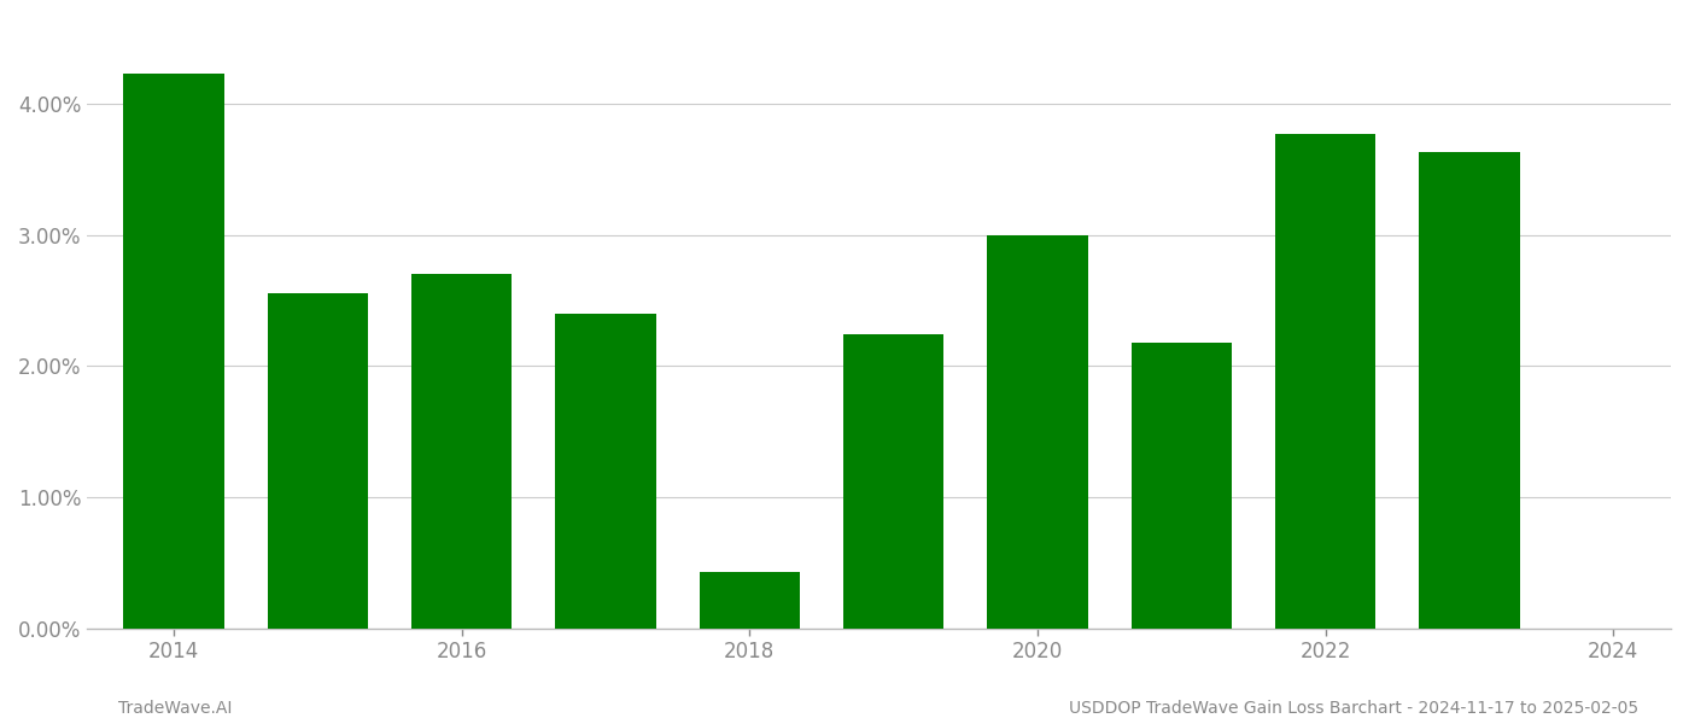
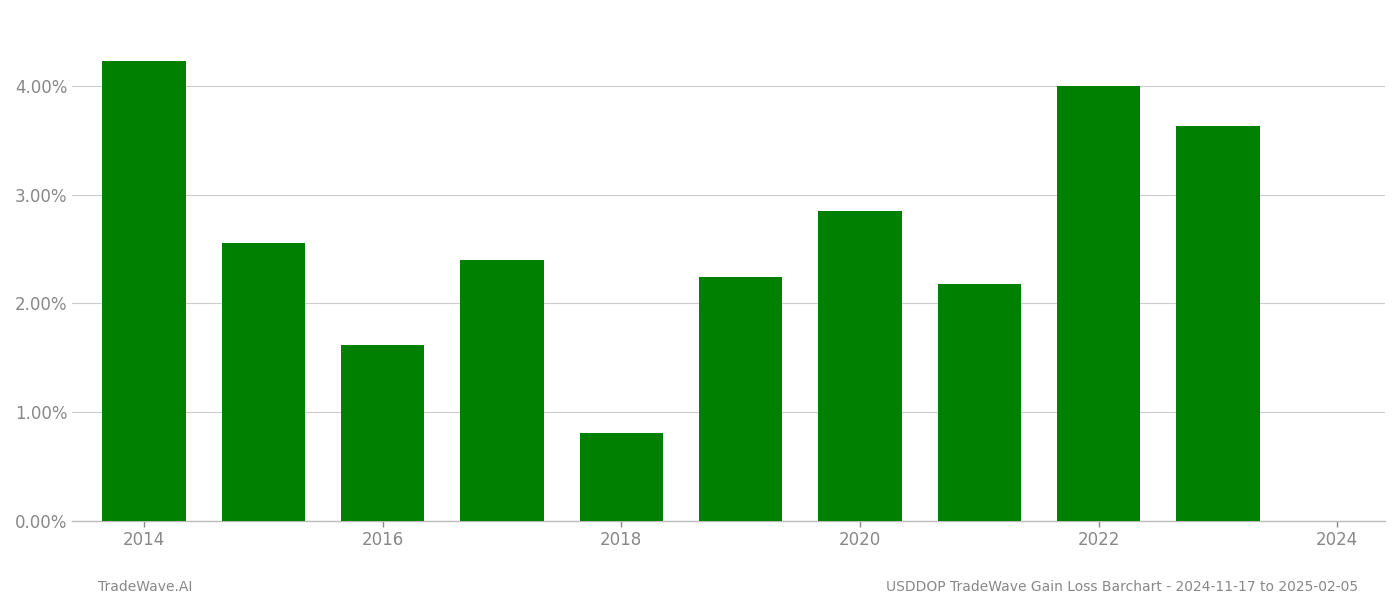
2016: 2.70% -> 1.62%
2018: 0.43% -> 0.81%
2020: 3.00% -> 2.85%
2022: 3.77% -> 4.00%
